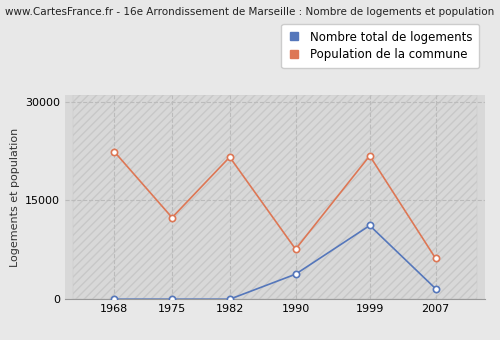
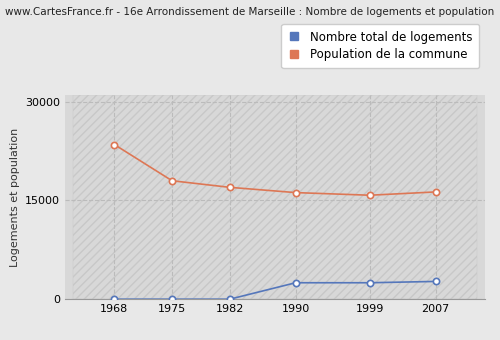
Population de la commune/1968: 22400 -> 23500
Population de la commune/1975: 12400 -> 18000
Population de la commune/1982: 21600 -> 17000
Nombre total de logements/1990: 3800 -> 2500
Population de la commune/1990: 7600 -> 16200
Nombre total de logements/1999: 11200 -> 2500
Population de la commune/1999: 21800 -> 15800
Nombre total de logements/2007: 1600 -> 2700
Population de la commune/2007: 6200 -> 16300
